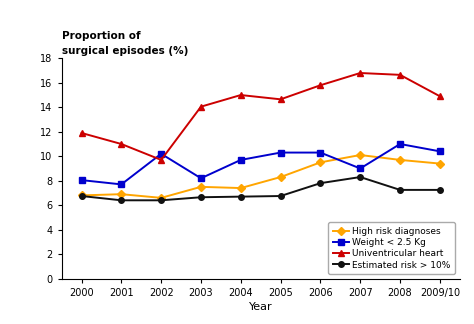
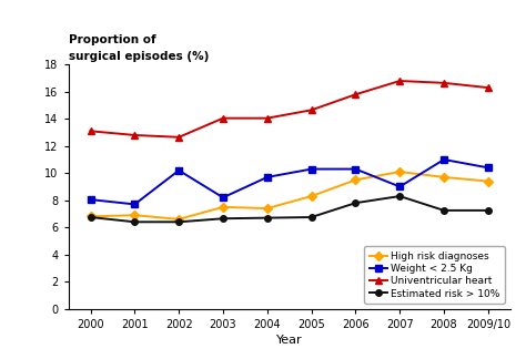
Univentricular heart/2000: 11.9 -> 13.1
Univentricular heart/2001: 11.0 -> 12.8
Univentricular heart/2002: 9.7 -> 12.7
Univentricular heart/2004: 15.0 -> 14.1
Univentricular heart/2009/10: 14.9 -> 16.3
